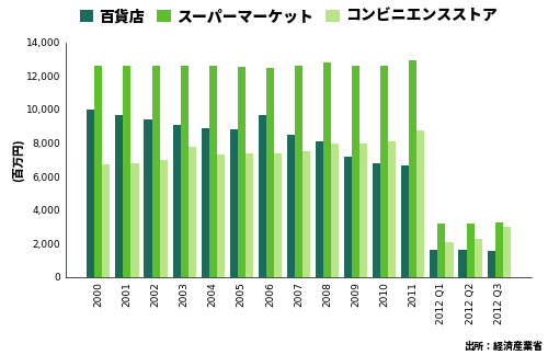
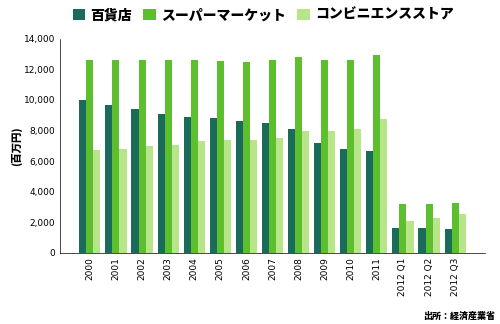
コンビニエンスストア/2003: 7,800 -> 7,000
百貨店/2006: 9,700 -> 8,600
コンビニエンスストア/2012 Q3: 3,000 -> 2,600
